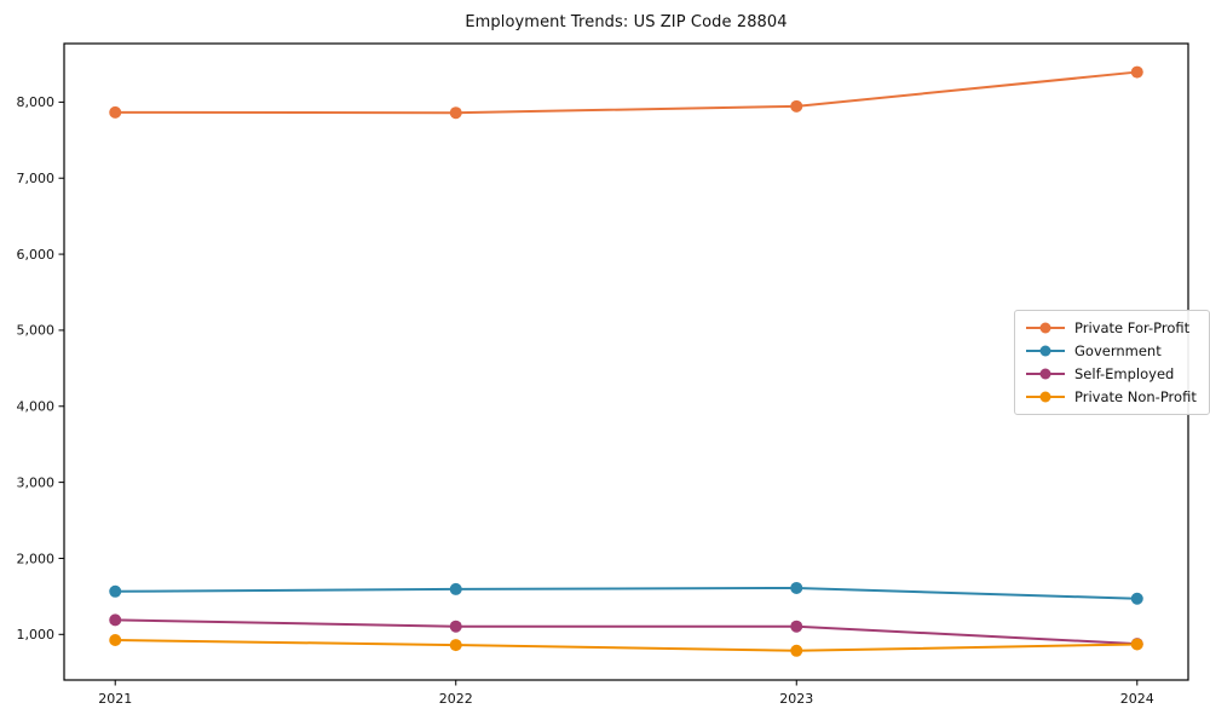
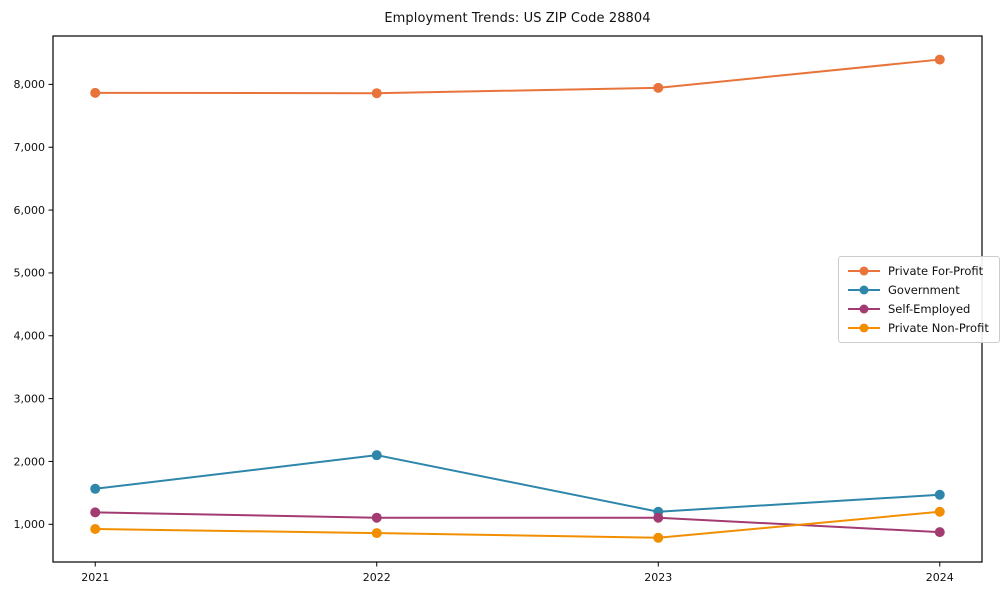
Government/2022: 1600 -> 2100
Government/2023: 1600 -> 1200
Private Non-Profit/2024: 900 -> 1200
